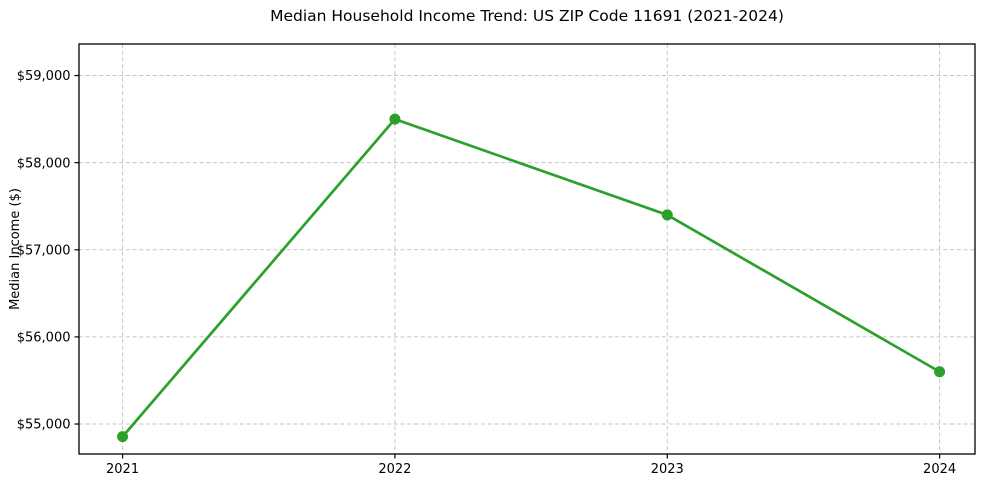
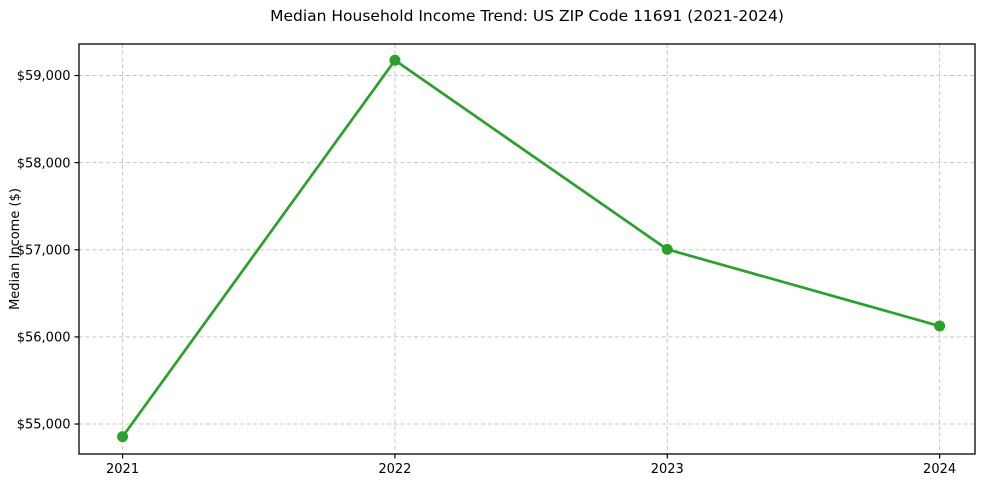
2022: $58500 -> $59200
2023: $57400 -> $57000
2024: $55600 -> $56100
